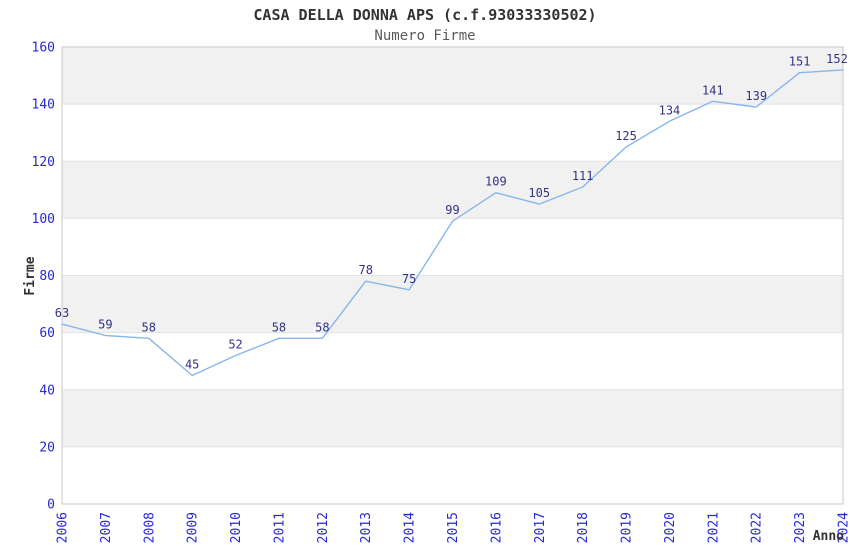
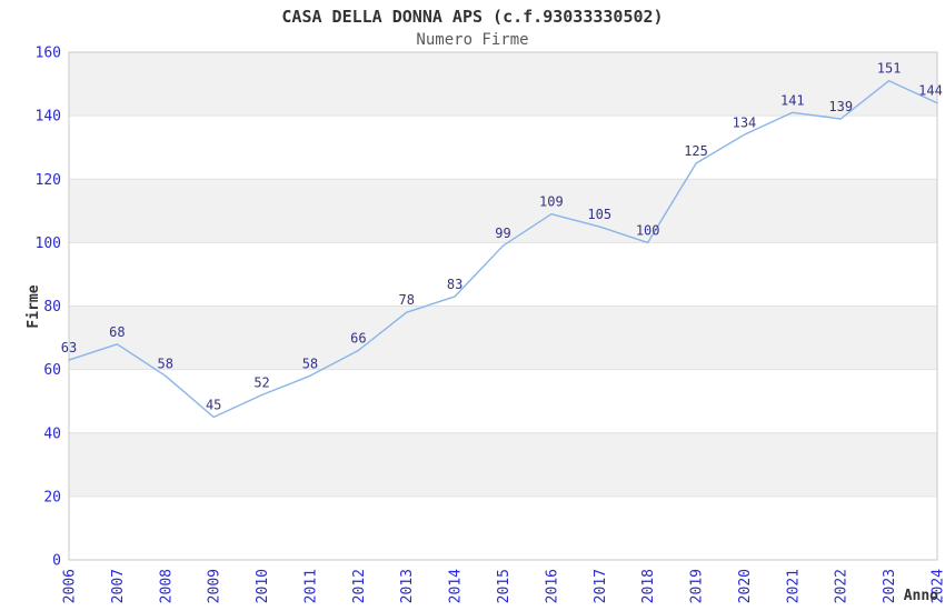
2007: 59 -> 68
2012: 58 -> 66
2014: 75 -> 83
2018: 111 -> 100
2024: 152 -> 144
